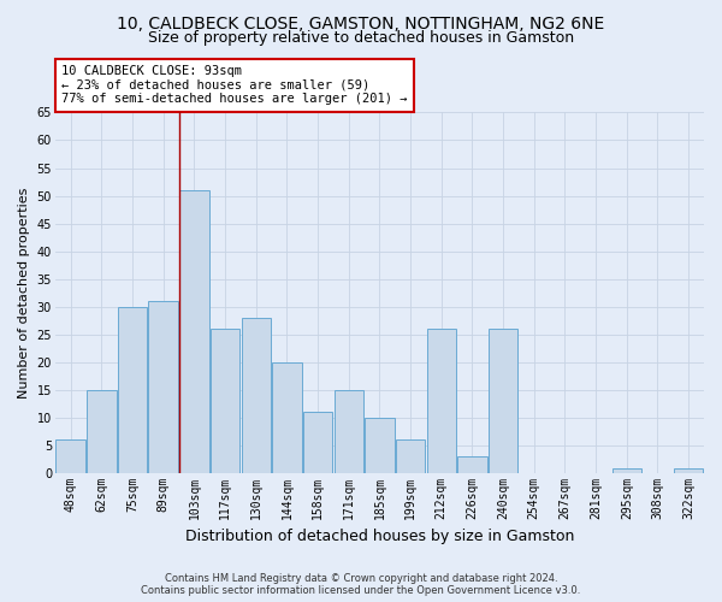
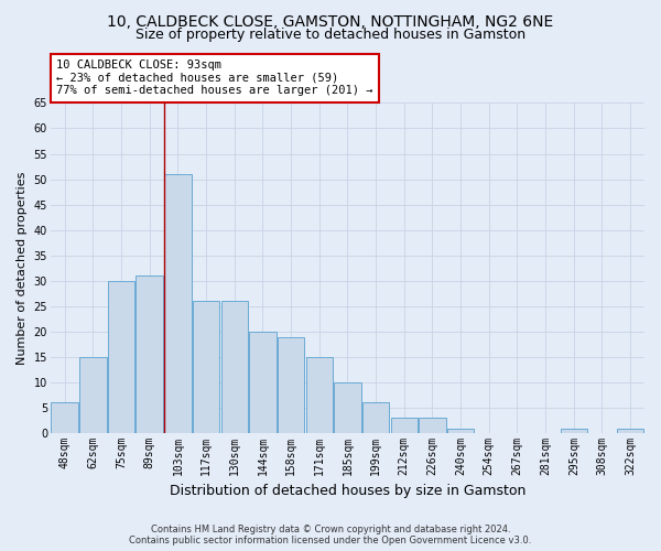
130sqm: 28 -> 26
158sqm: 11 -> 19
212sqm: 26 -> 3
240sqm: 26 -> 1
